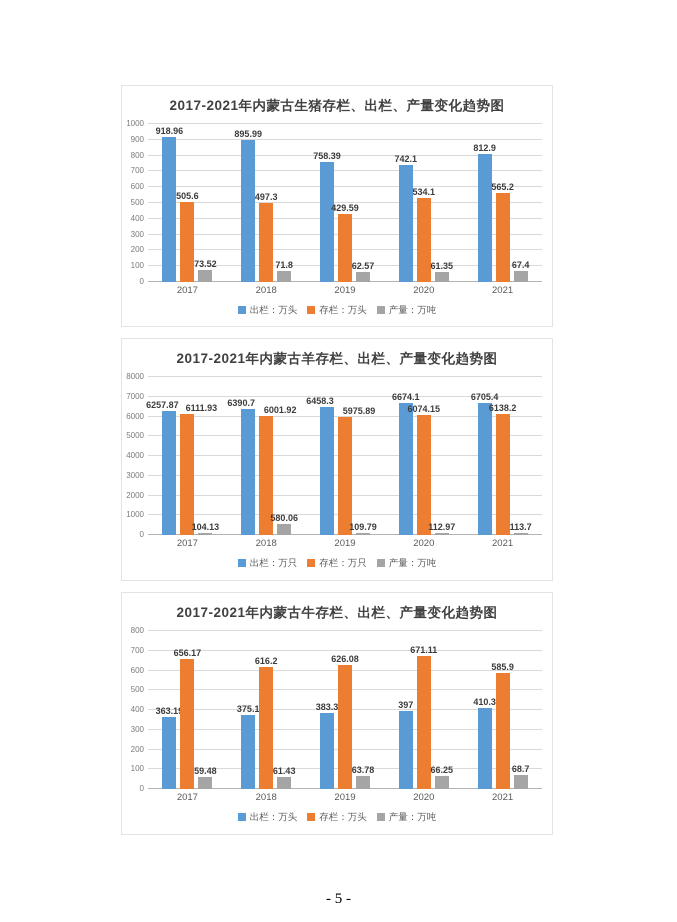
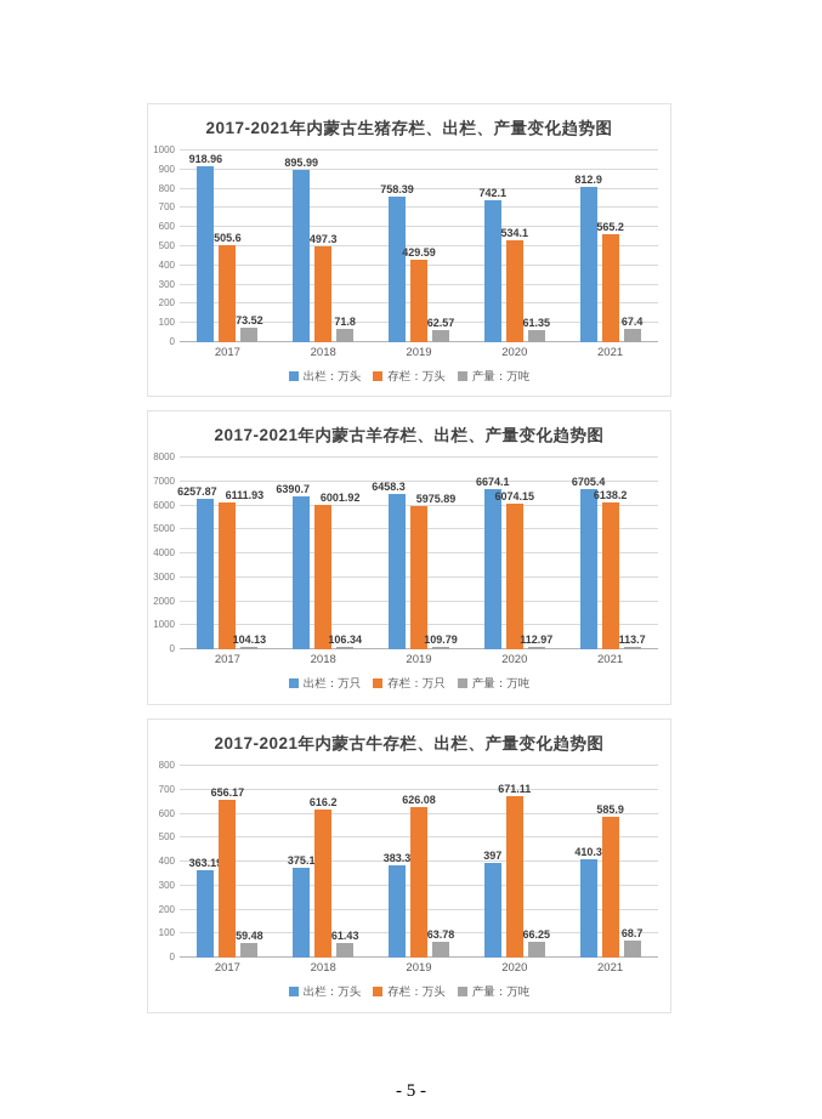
2017-2021年内蒙古羊存栏、出栏、产量变化趋势图/产量：万吨/2018: 580.06 -> 106.34
